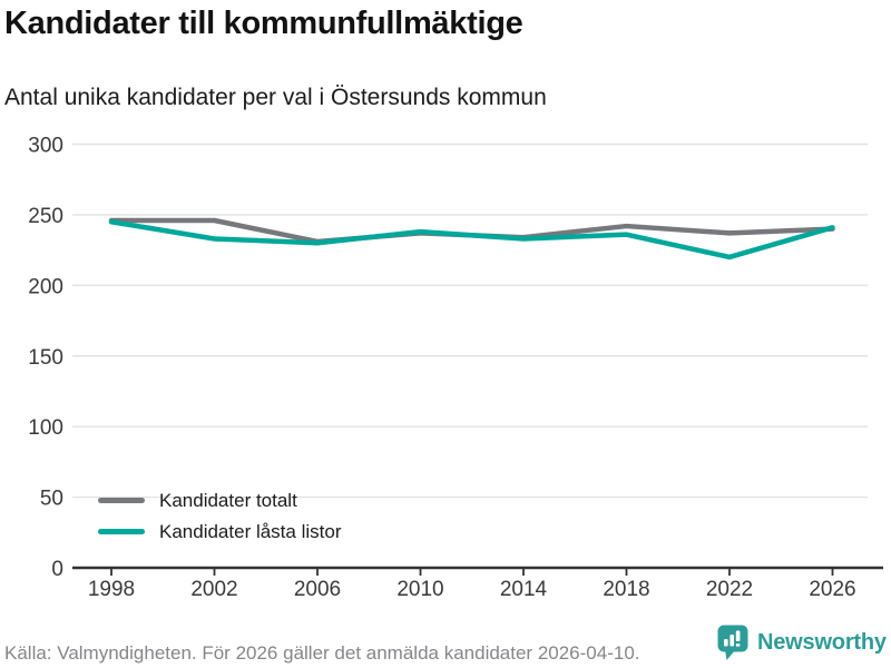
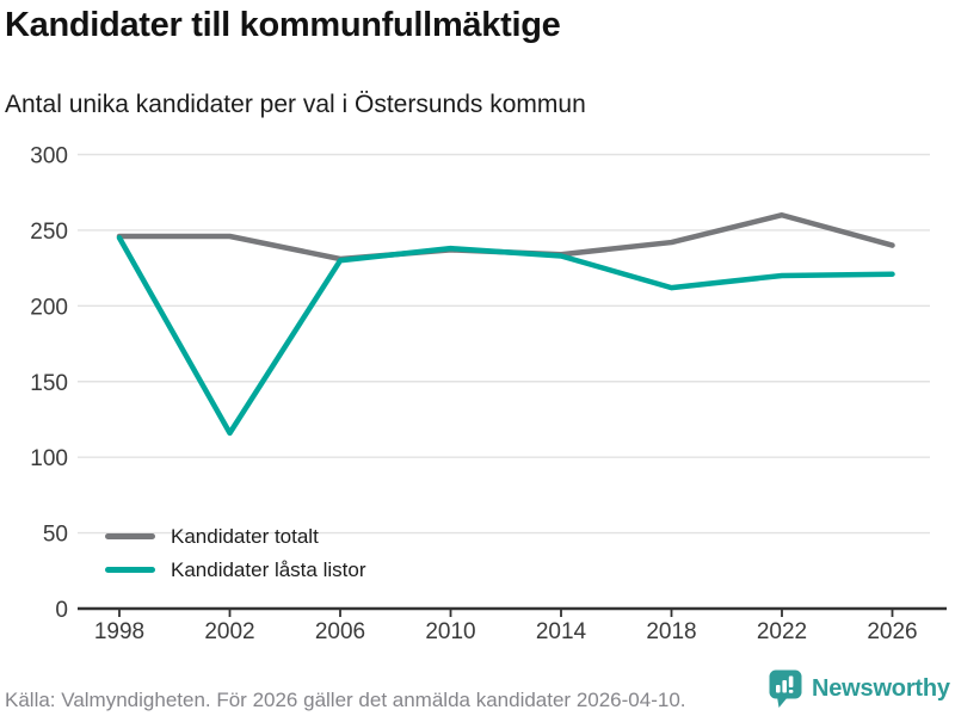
Kandidater låsta listor/2002: 233 -> 116
Kandidater låsta listor/2018: 236 -> 212
Kandidater totalt/2022: 237 -> 260
Kandidater låsta listor/2026: 241 -> 221
